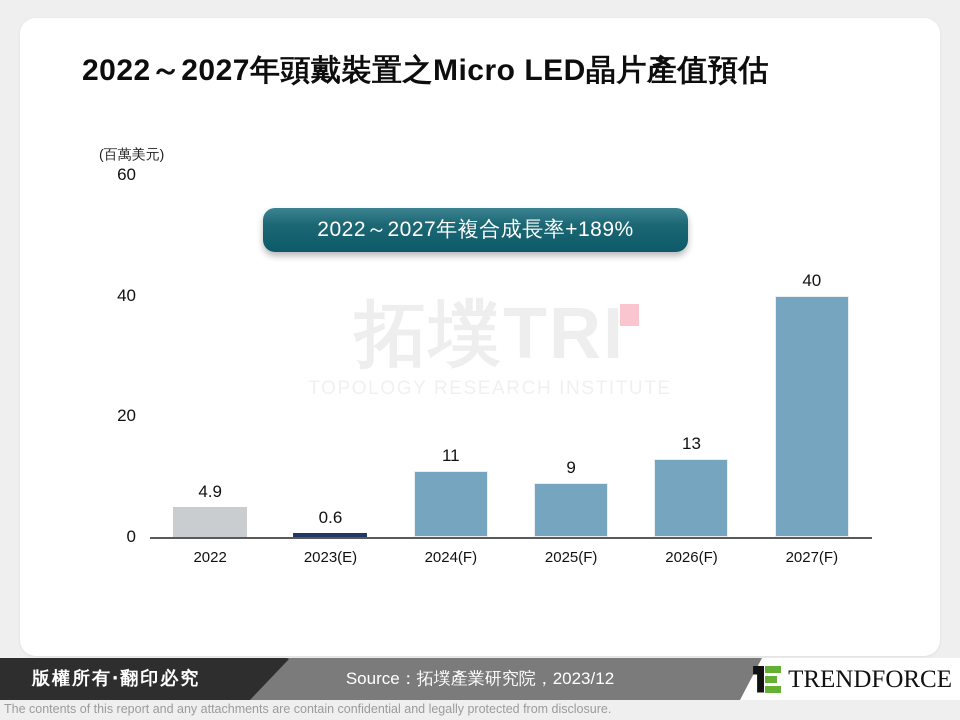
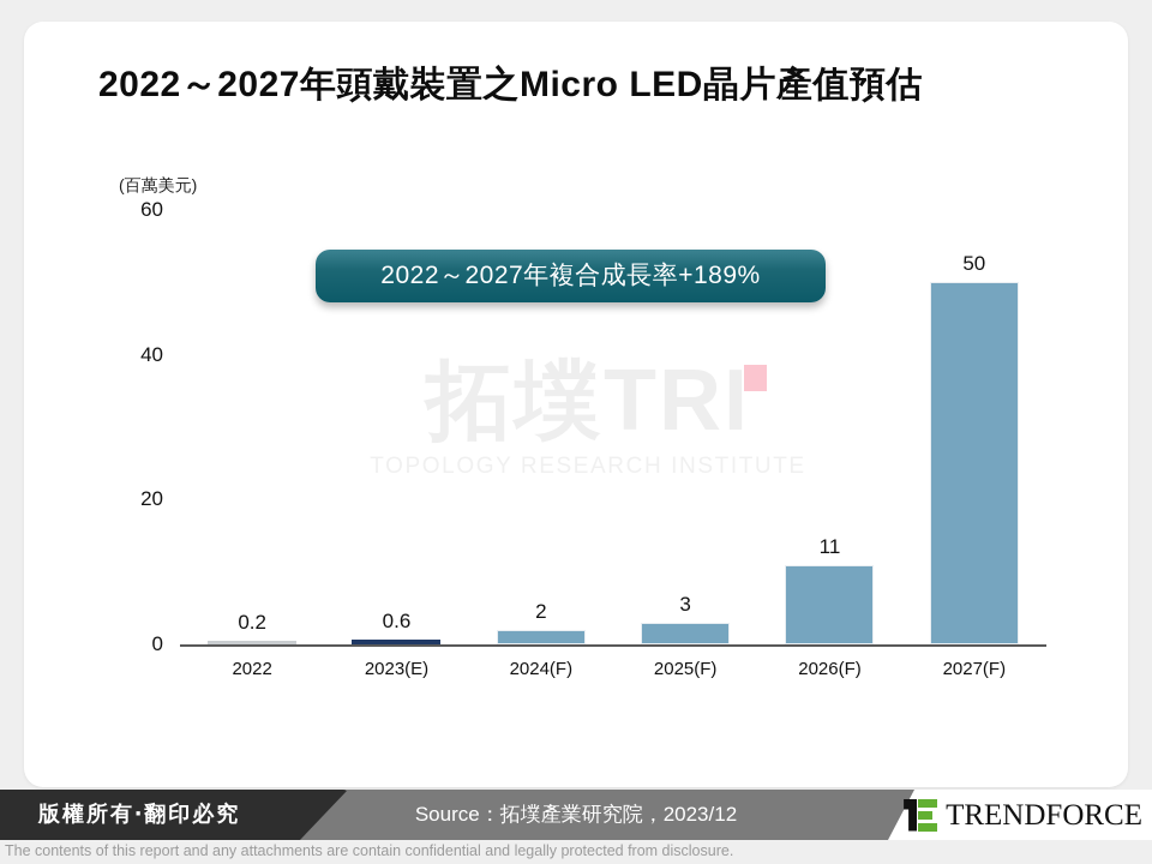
2022: 4.9 -> 0.2
2024(F): 11 -> 2
2025(F): 9 -> 3
2026(F): 13 -> 11
2027(F): 40 -> 50
